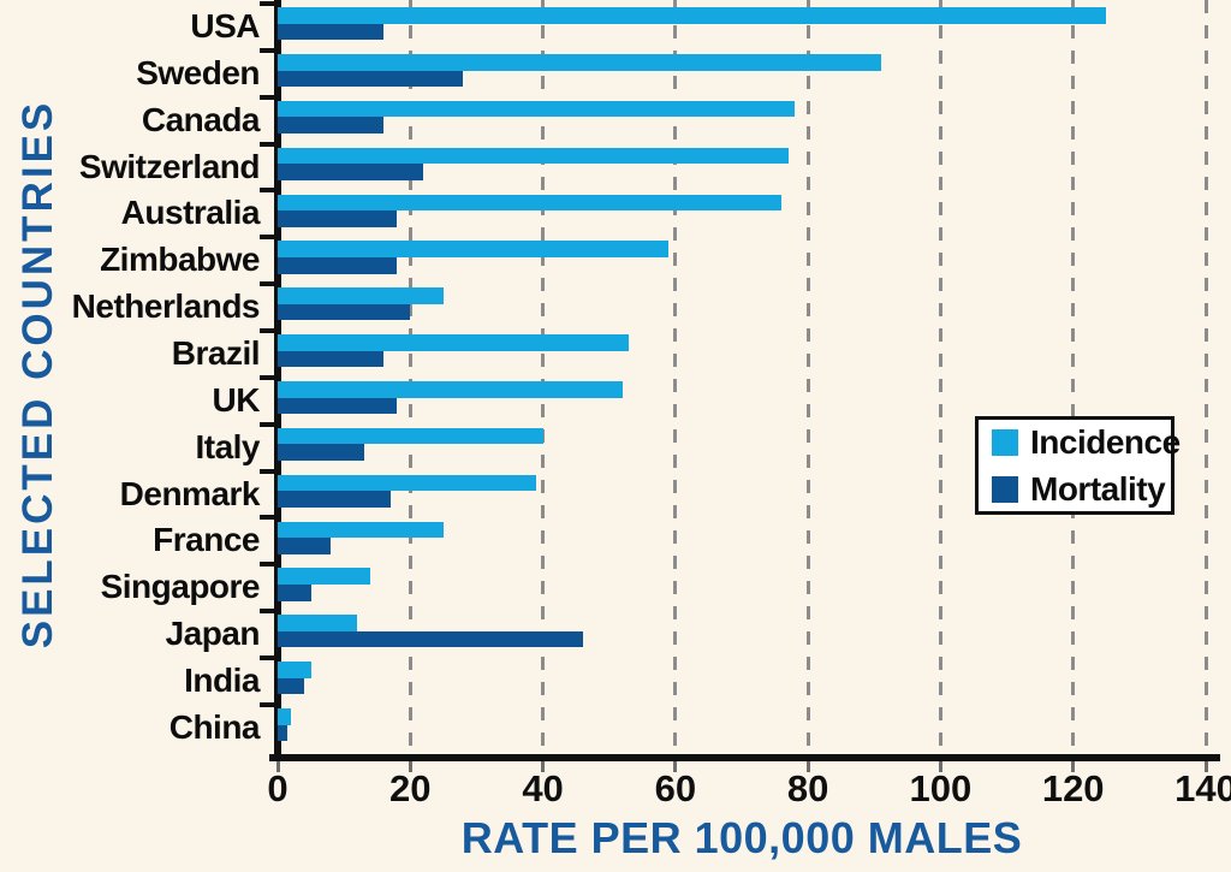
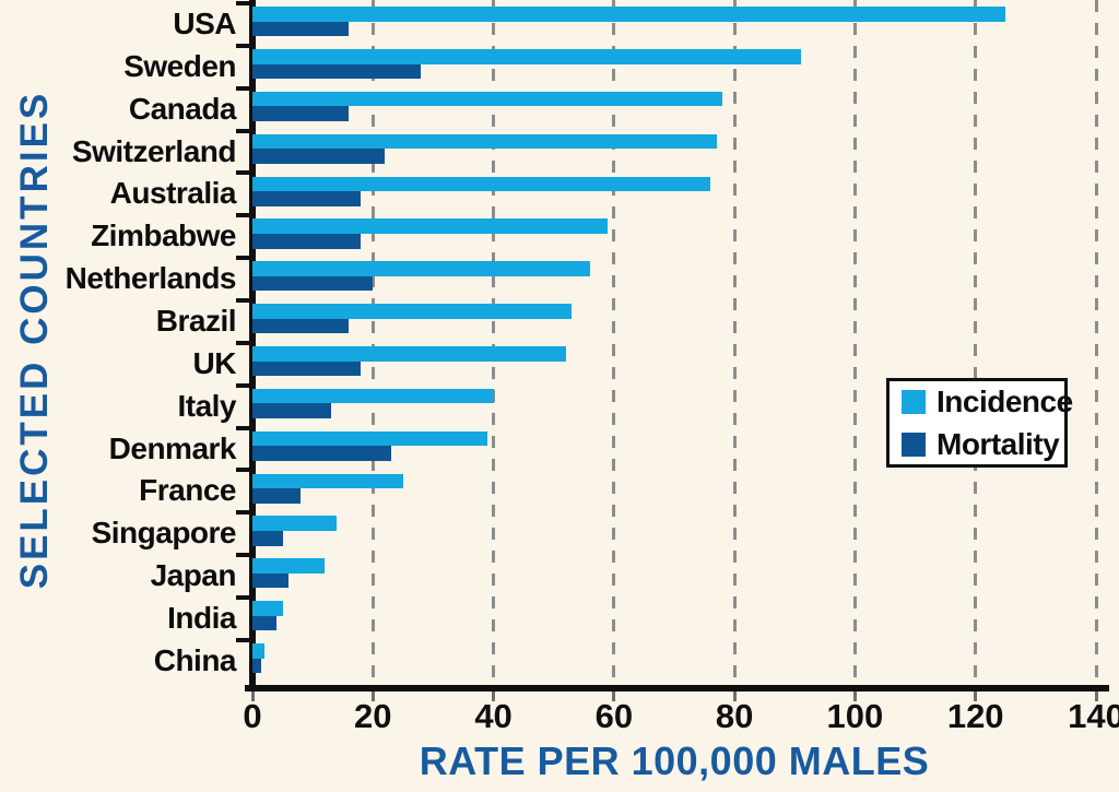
Incidence/Netherlands: 25 -> 56
Mortality/Denmark: 17 -> 23
Mortality/Japan: 46 -> 6
